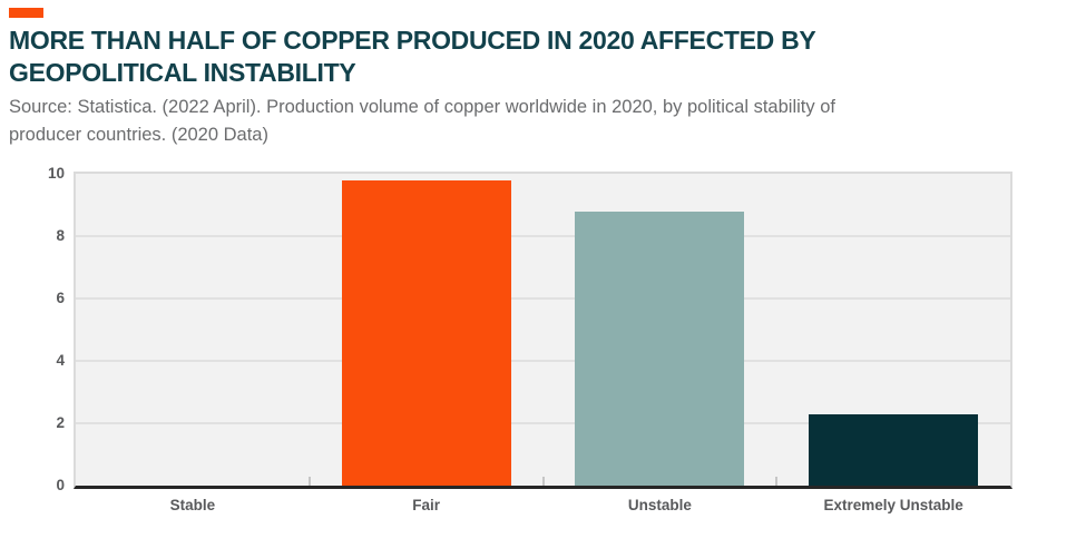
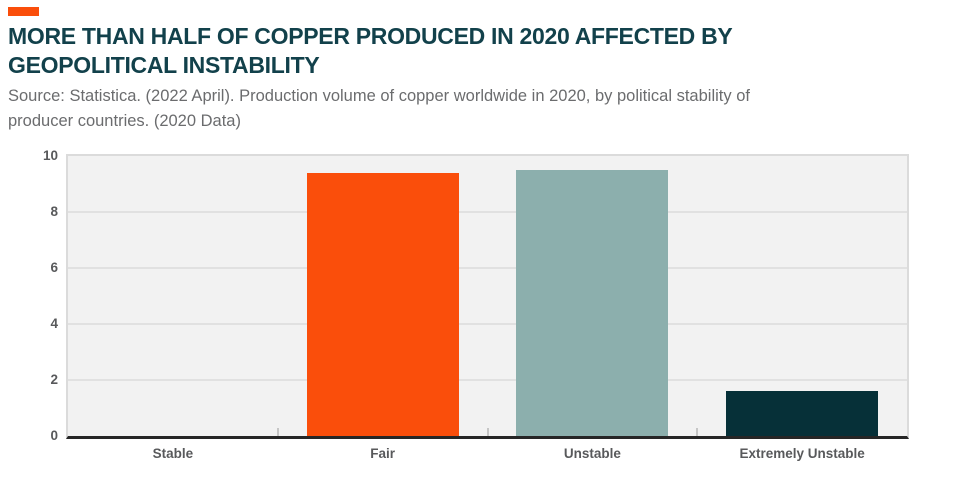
Fair: 9.8 -> 9.4
Unstable: 8.8 -> 9.5
Extremely Unstable: 2.3 -> 1.6
